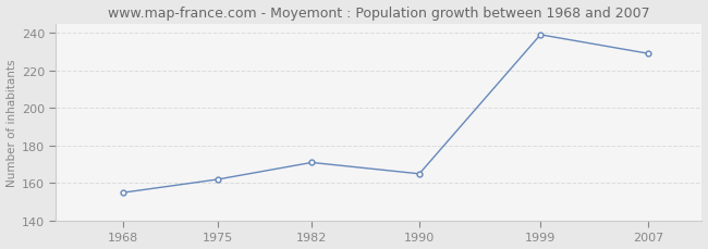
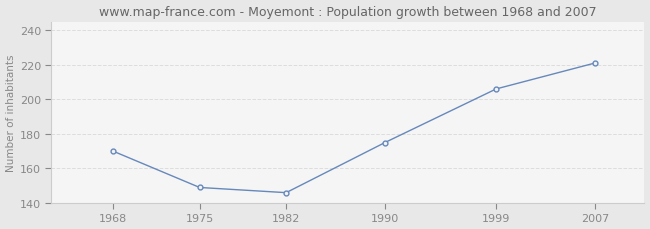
1968: 155 -> 170
1975: 162 -> 149
1982: 171 -> 146
1990: 165 -> 175
1999: 239 -> 206
2007: 229 -> 221
